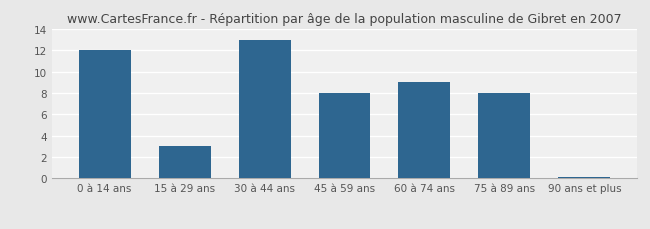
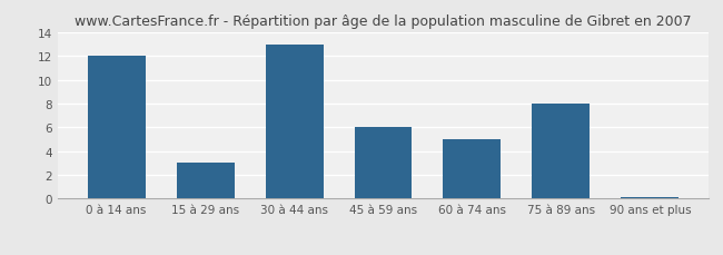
45 à 59 ans: 8.0 -> 6.0
60 à 74 ans: 9.0 -> 5.0
